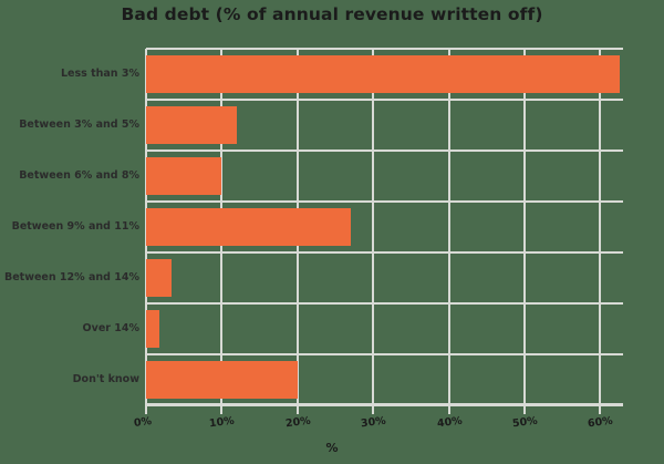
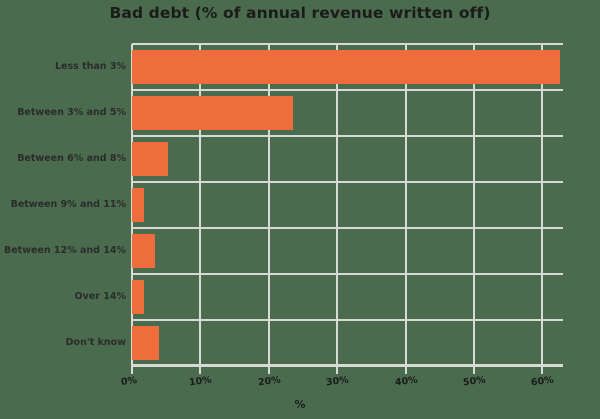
Between 3% and 5%: 12% -> 24%
Between 6% and 8%: 10% -> 5%
Between 9% and 11%: 27% -> 2%
Don't know: 20% -> 4%
